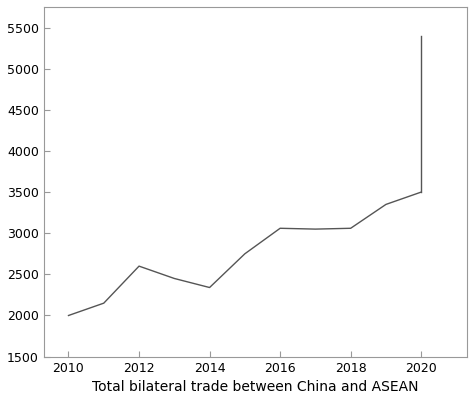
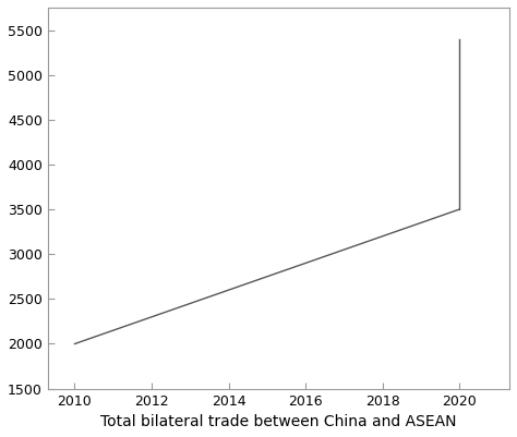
2012: 2600 -> 2300
2014: 2340 -> 2600
2016: 3060 -> 2900
2018: 3060 -> 3200
